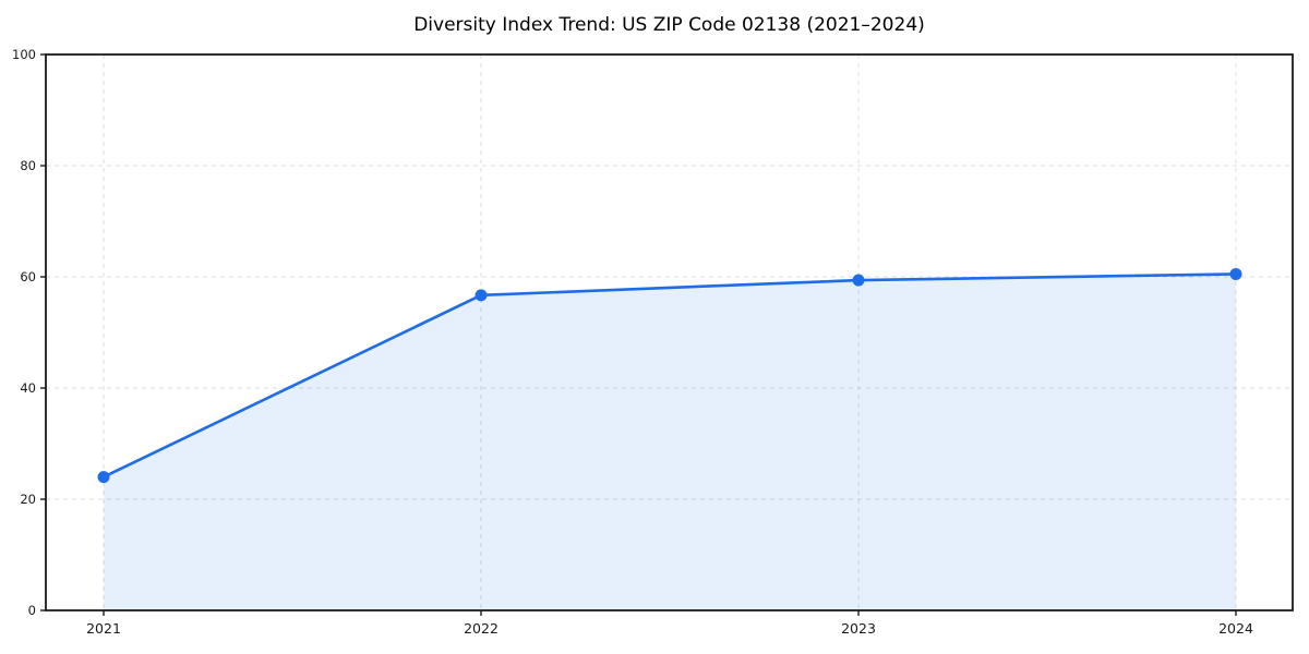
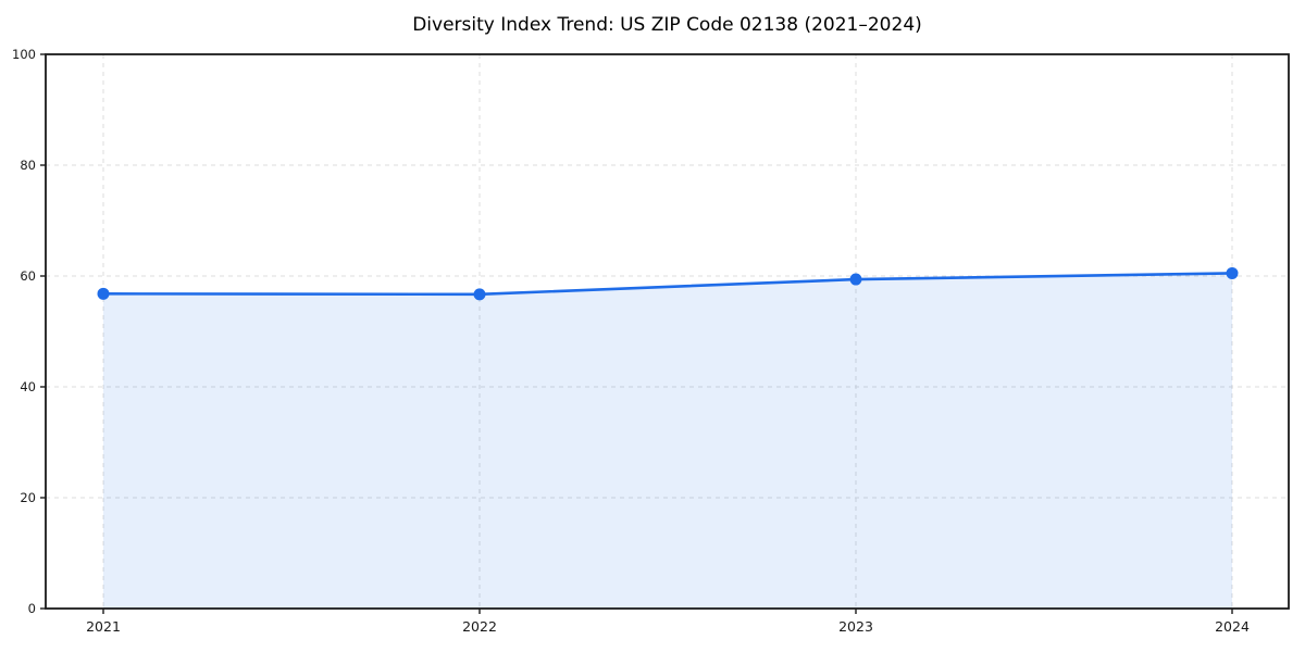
2021: 24 -> 57
